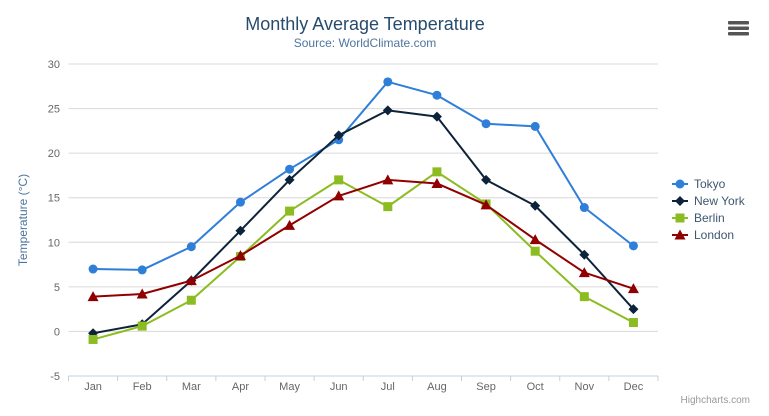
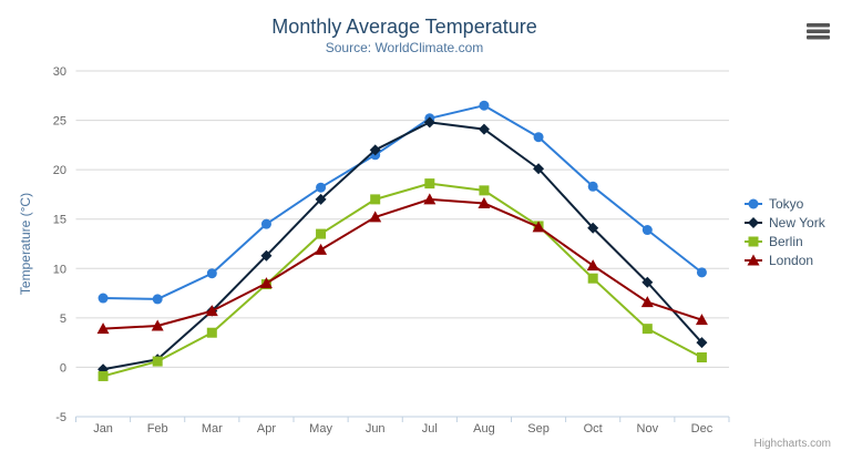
Tokyo/Jul: 28 -> 25
Berlin/Jul: 14 -> 19
New York/Sep: 17 -> 20
Tokyo/Oct: 23 -> 18
